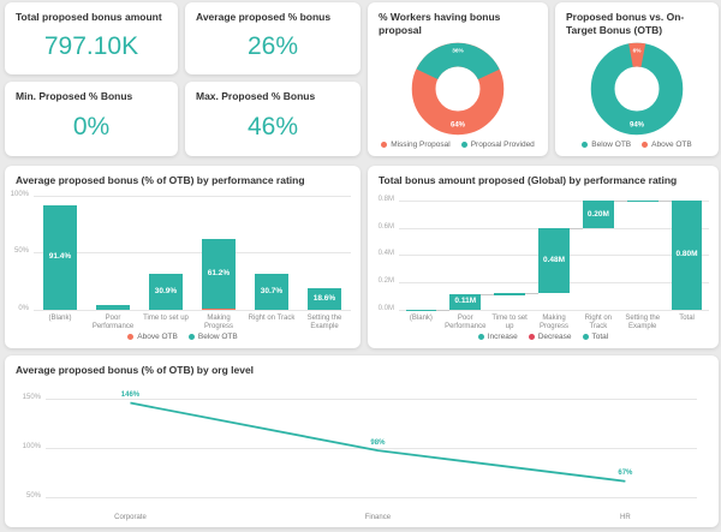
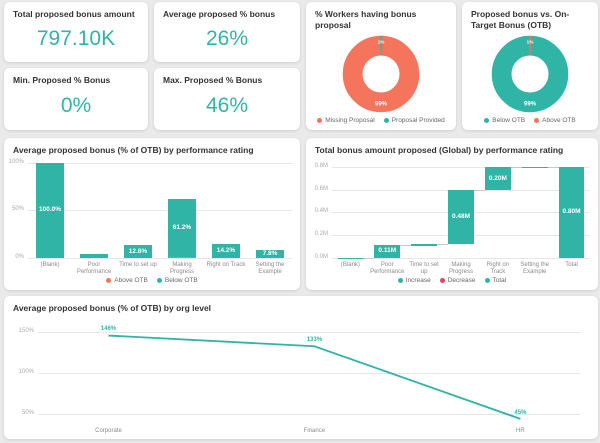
% Workers having bonus proposal/Missing Proposal: 64% -> 99%
% Workers having bonus proposal/Proposal Provided: 36% -> 1%
Proposed bonus vs. On-Target Bonus (OTB)/Below OTB: 94% -> 99%
Proposed bonus vs. On-Target Bonus (OTB)/Above OTB: 6% -> 1%
Average proposed bonus (% of OTB) by performance rating/Below OTB/(Blank): 91.4% -> 100.0%
Average proposed bonus (% of OTB) by performance rating/Below OTB/Time to set up: 30.9% -> 12.8%
Average proposed bonus (% of OTB) by performance rating/Below OTB/Right on Track: 30.7% -> 14.2%
Average proposed bonus (% of OTB) by performance rating/Below OTB/Setting the Example: 18.6% -> 7.8%
Average proposed bonus (% of OTB) by org level/Finance: 98% -> 133%
Average proposed bonus (% of OTB) by org level/HR: 67% -> 45%
